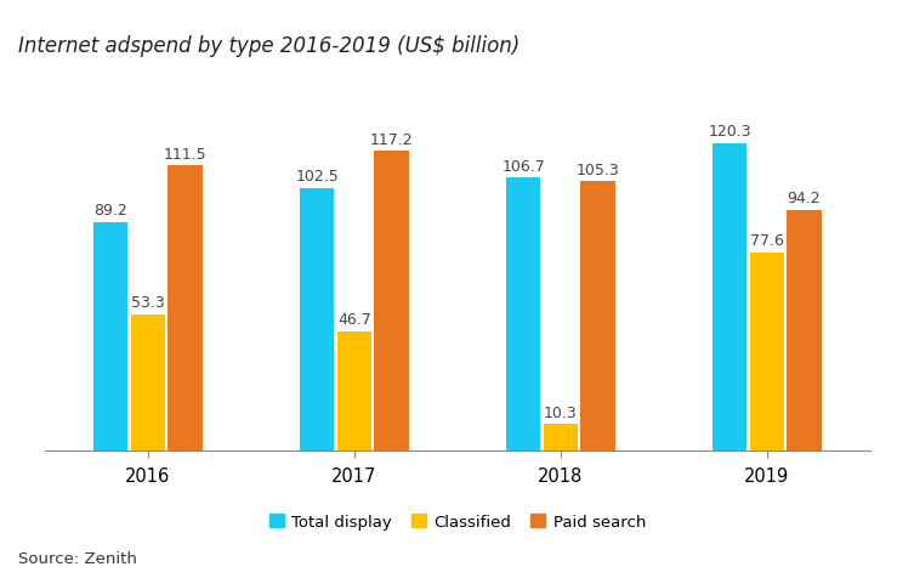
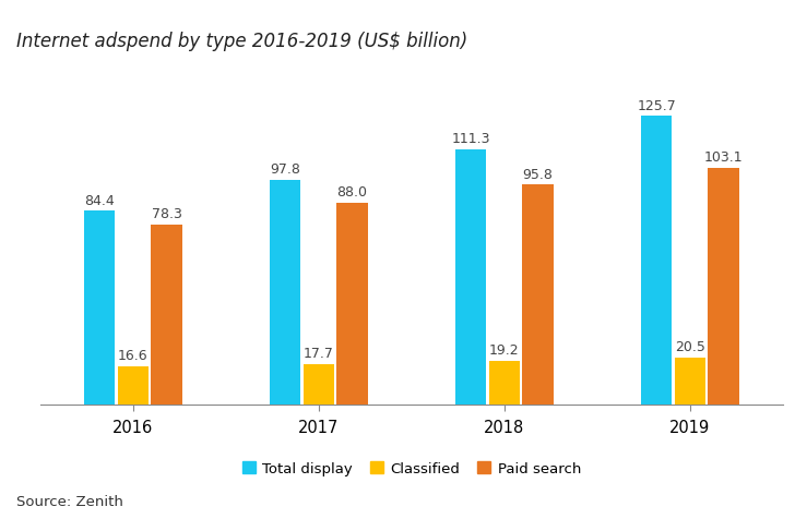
Total display/2016: 89.2 -> 84.4
Classified/2016: 53.3 -> 16.6
Paid search/2016: 111.5 -> 78.3
Total display/2017: 102.5 -> 97.8
Classified/2017: 46.7 -> 17.7
Paid search/2017: 117.2 -> 88.0
Total display/2018: 106.7 -> 111.3
Classified/2018: 10.3 -> 19.2
Paid search/2018: 105.3 -> 95.8
Total display/2019: 120.3 -> 125.7
Classified/2019: 77.6 -> 20.5
Paid search/2019: 94.2 -> 103.1
